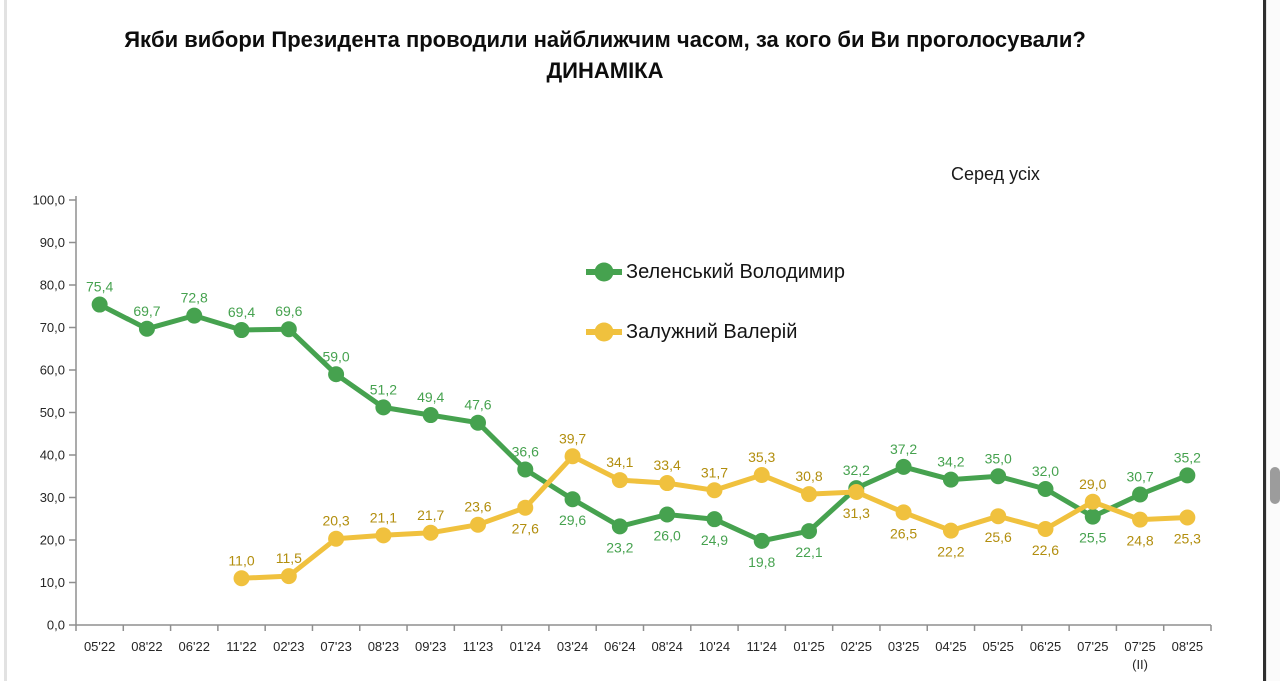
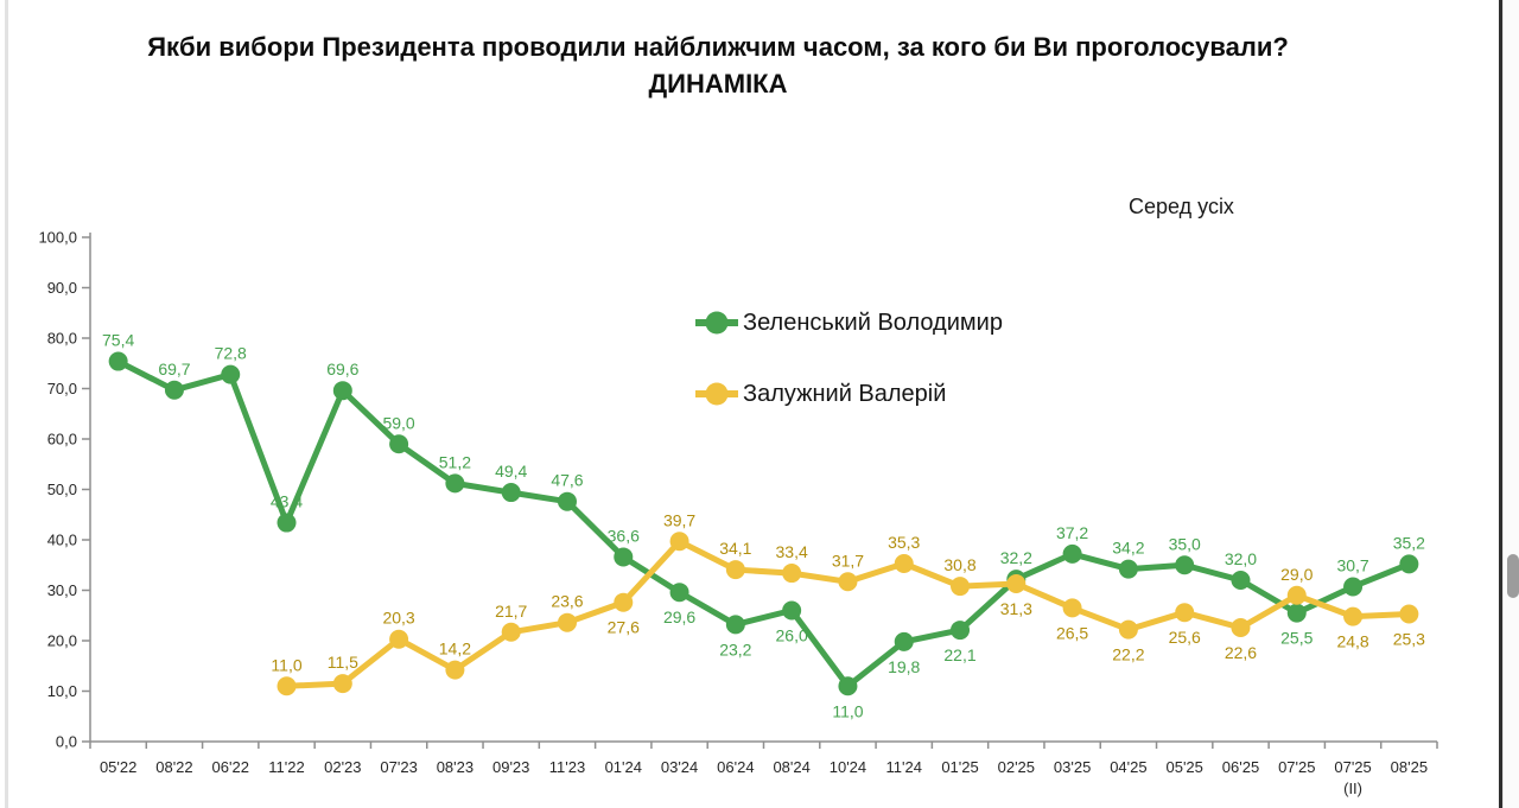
Зеленський Володимир/11'22: 69,4 -> 43,4
Залужний Валерій/08'23: 21,1 -> 14,2
Зеленський Володимир/10'24: 24,9 -> 11,0
